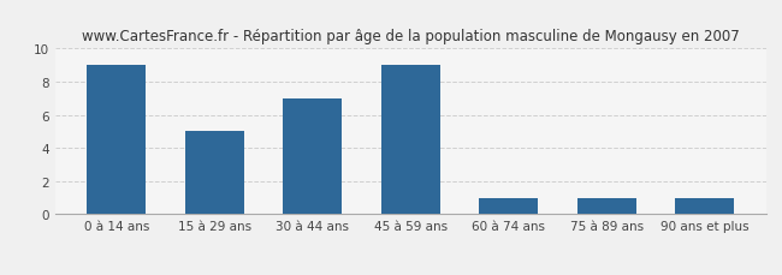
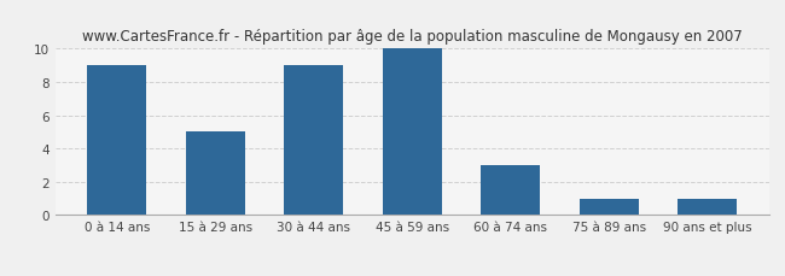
30 à 44 ans: 7 -> 9
45 à 59 ans: 9 -> 10
60 à 74 ans: 1 -> 3
